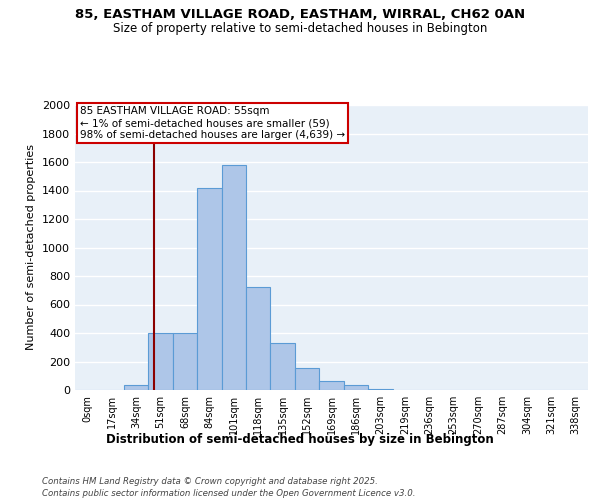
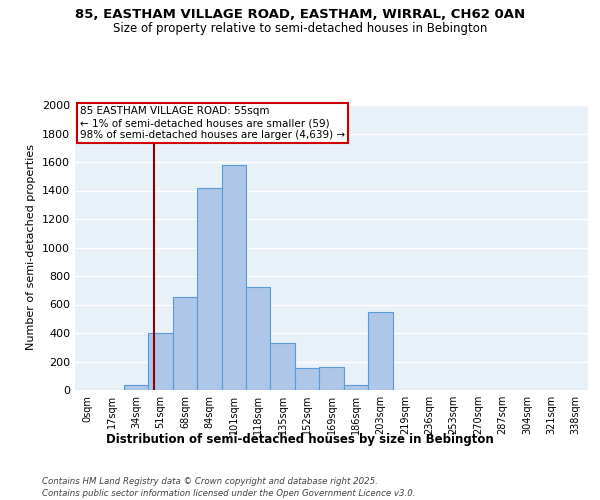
68sqm: 400 -> 650
169sqm: 60 -> 160
203sqm: 0 -> 550
